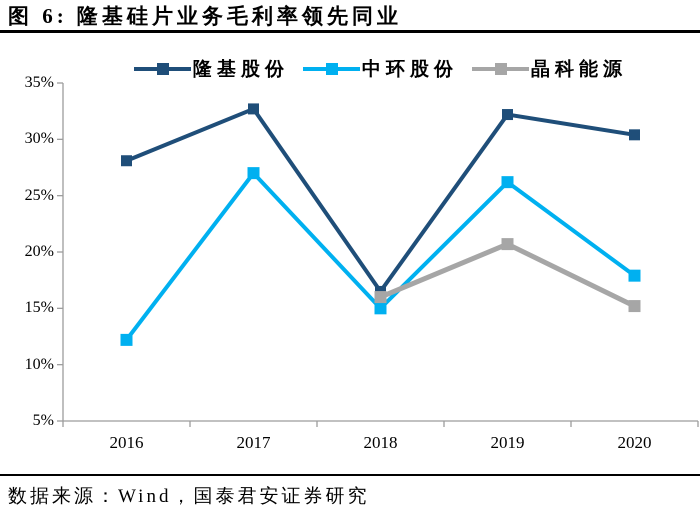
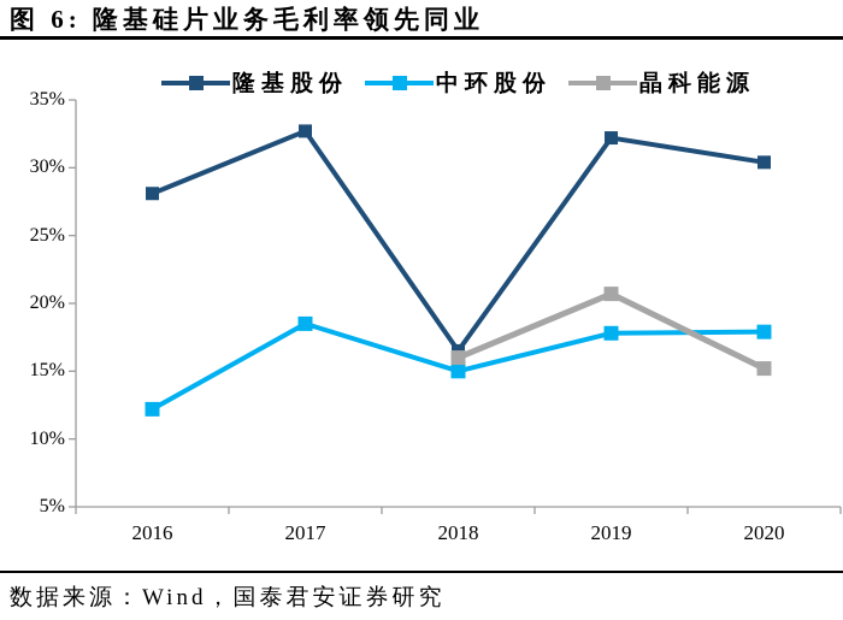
中环股份/2017: 27.0% -> 18.5%
中环股份/2019: 26.2% -> 17.8%
